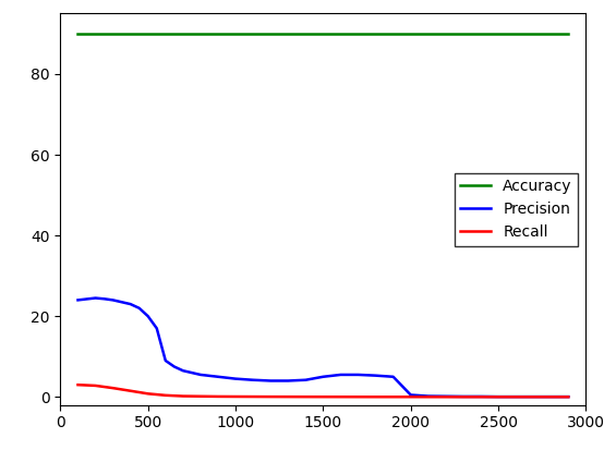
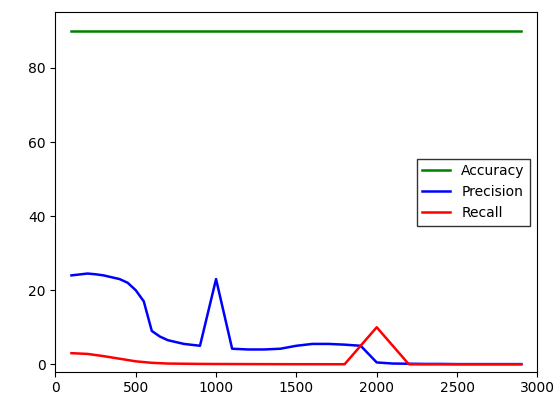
Precision/1000: 4.5 -> 23.0
Recall/2000: 0.0 -> 10.0
